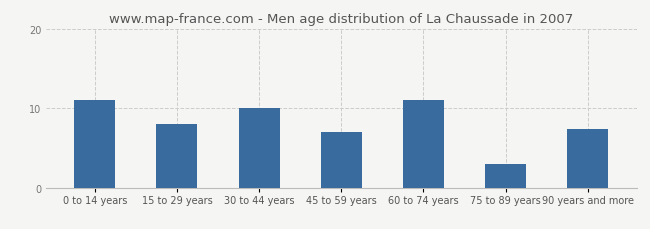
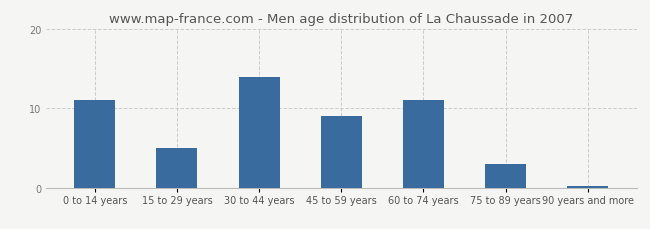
15 to 29 years: 8.0 -> 5.0
30 to 44 years: 10.0 -> 14.0
45 to 59 years: 7.0 -> 9.0
90 years and more: 7.4 -> 0.2
